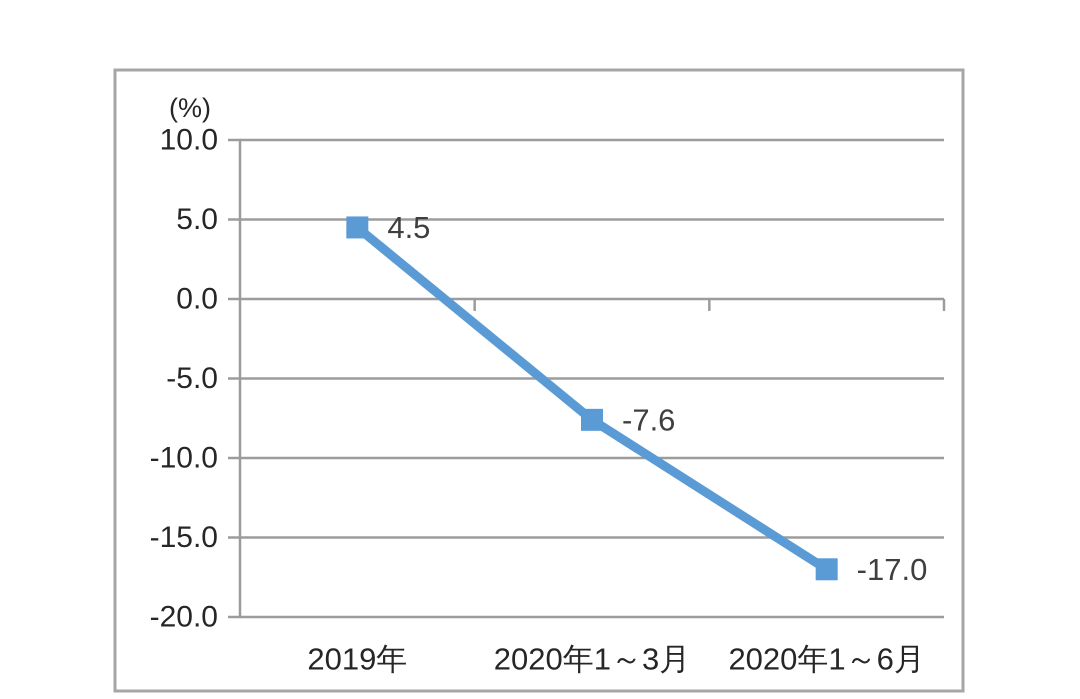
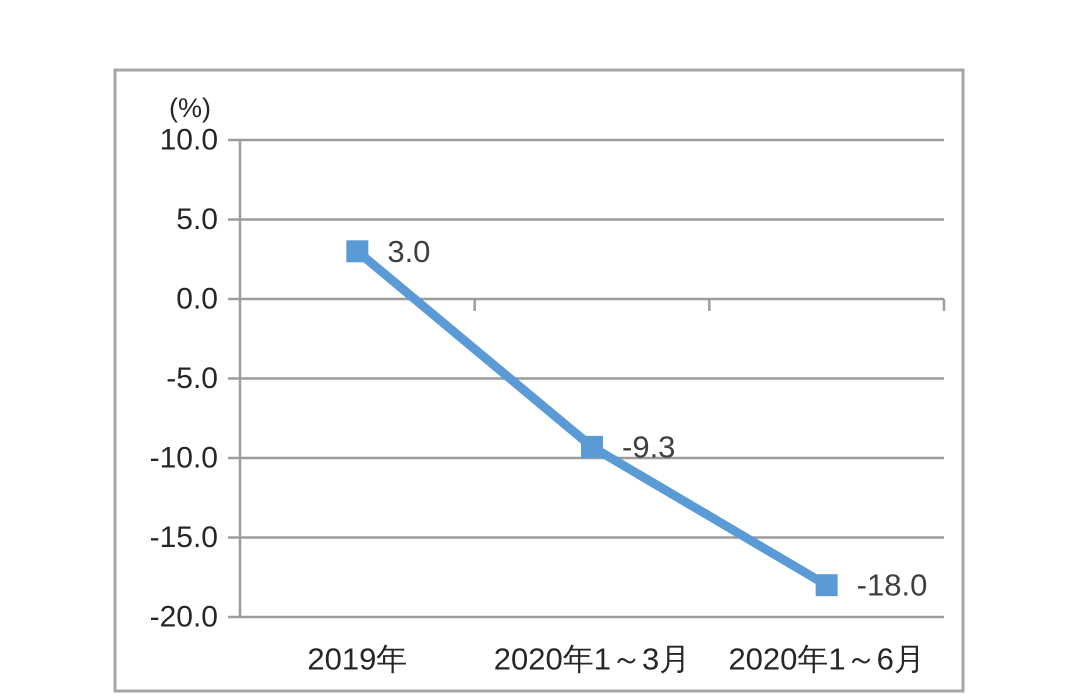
2019年: 4.5 -> 3.0
2020年1～3月: -7.6 -> -9.3
2020年1～6月: -17.0 -> -18.0
